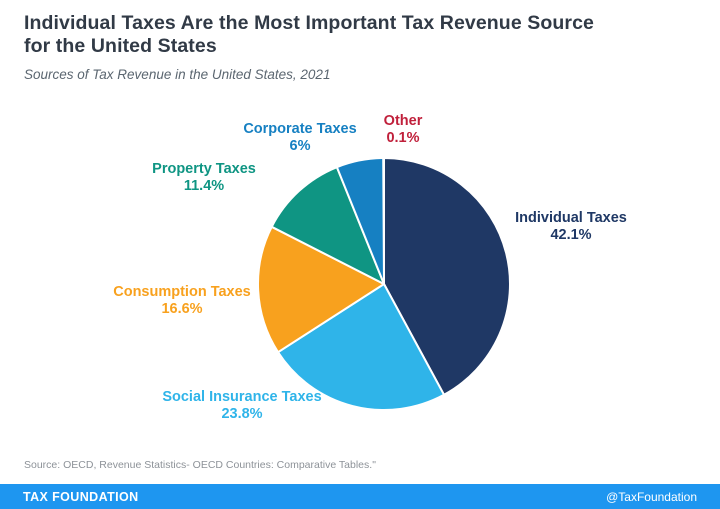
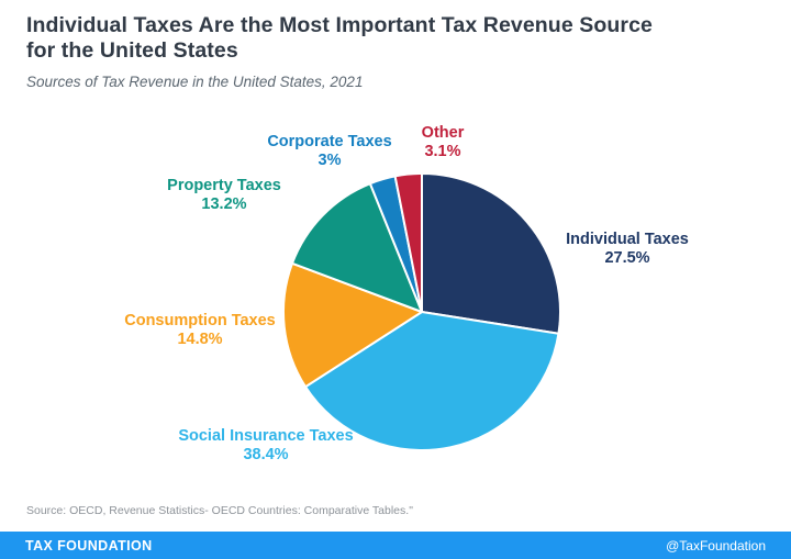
Individual Taxes: 42.1% -> 27.5%
Social Insurance Taxes: 23.8% -> 38.4%
Consumption Taxes: 16.6% -> 14.8%
Property Taxes: 11.4% -> 13.2%
Corporate Taxes: 6% -> 3%
Other: 0.1% -> 3.1%
